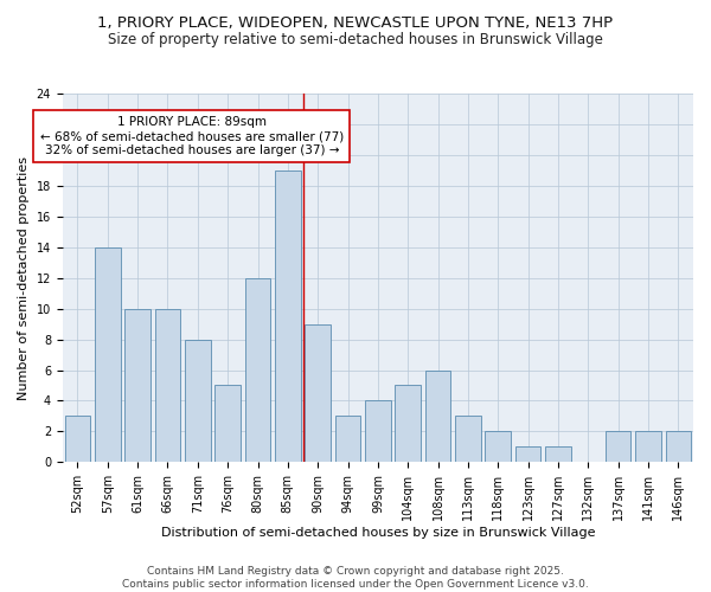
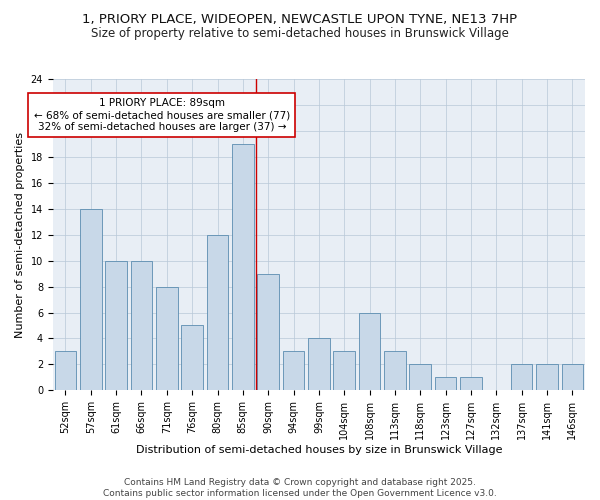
104sqm: 5 -> 3
